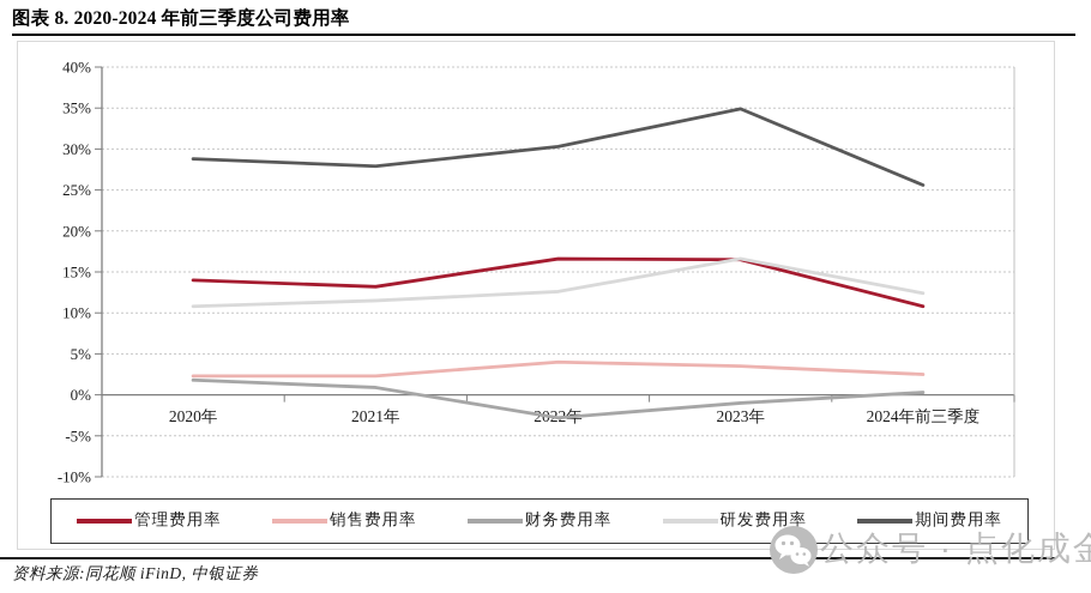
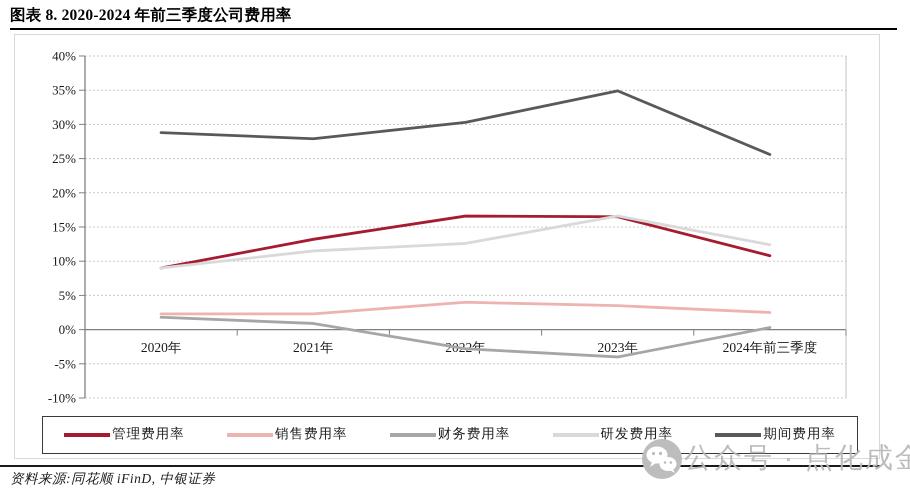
管理费用率/2020年: 14% -> 9%
研发费用率/2020年: 11% -> 9%
财务费用率/2023年: -1% -> -4%
